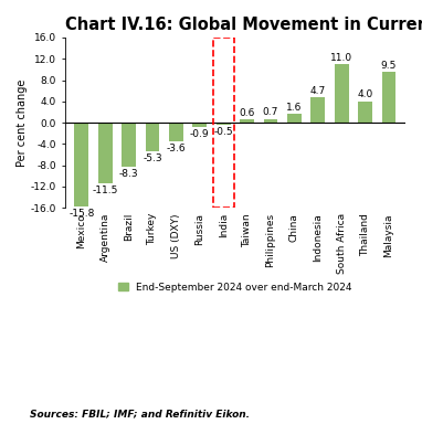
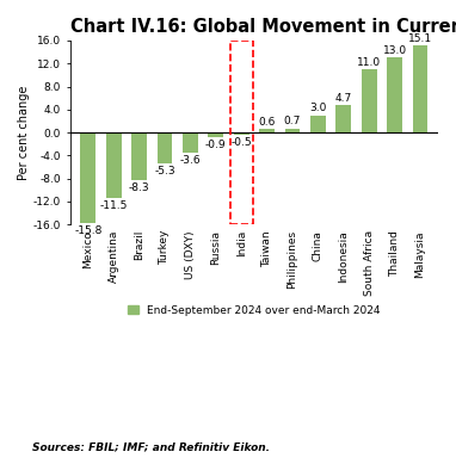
China: 1.6 -> 3.0
Thailand: 4.0 -> 13.0
Malaysia: 9.5 -> 15.1
